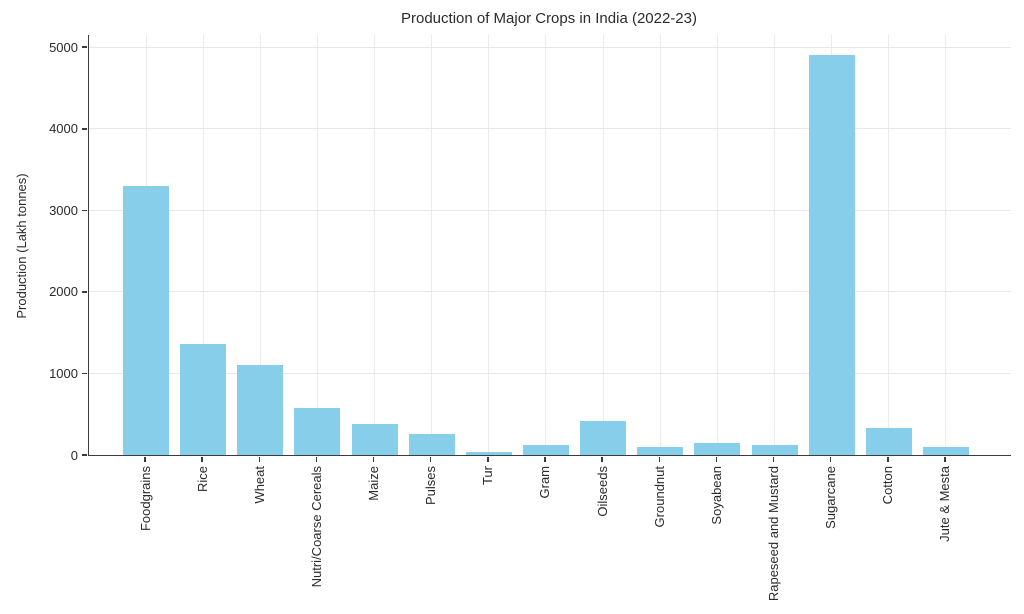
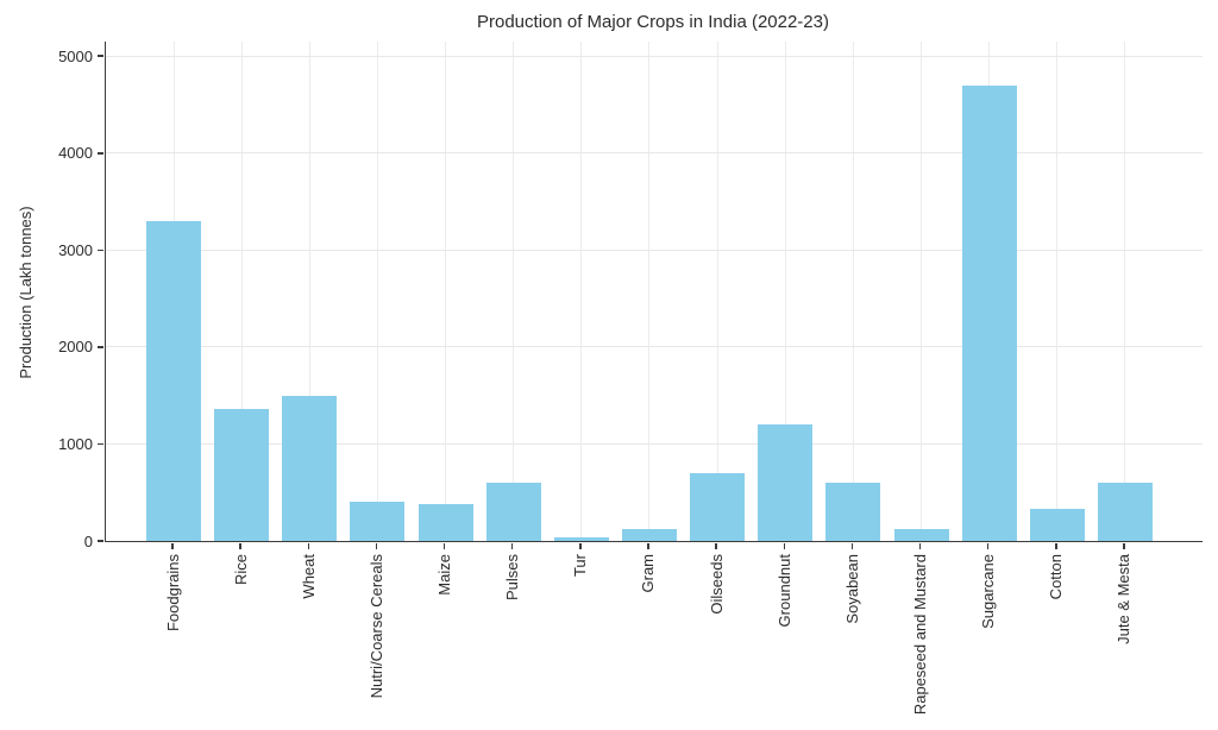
Wheat: 1100 -> 1500
Nutri/Coarse Cereals: 600 -> 400
Pulses: 300 -> 600
Oilseeds: 400 -> 700
Groundnut: 100 -> 1200
Soyabean: 100 -> 600
Sugarcane: 4900 -> 4700
Jute & Mesta: 100 -> 600
